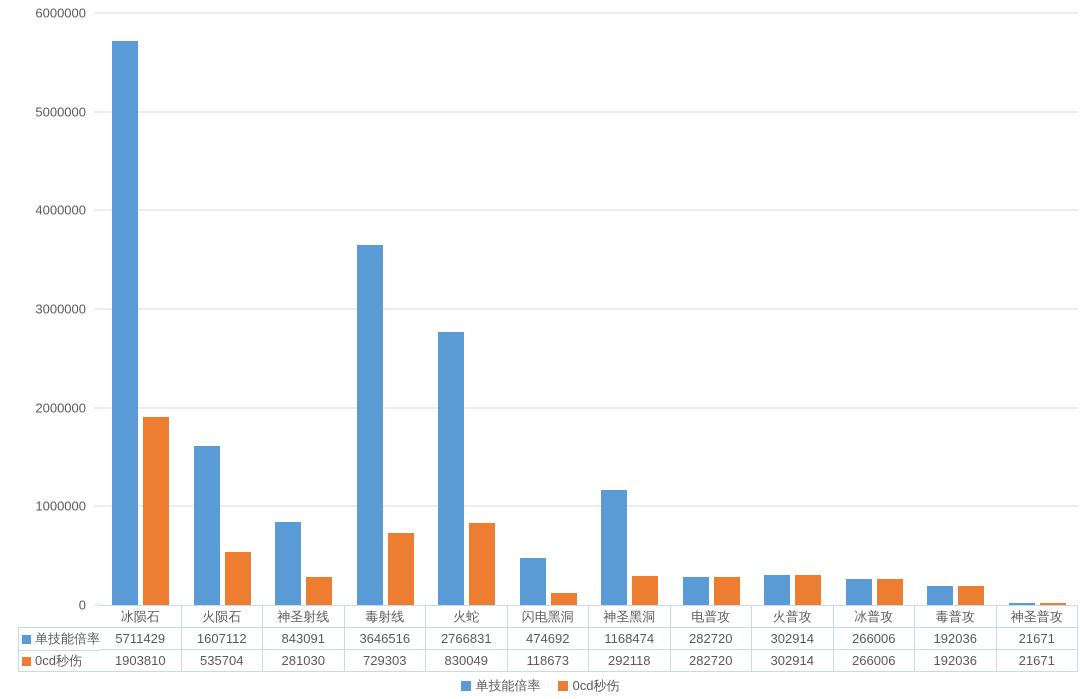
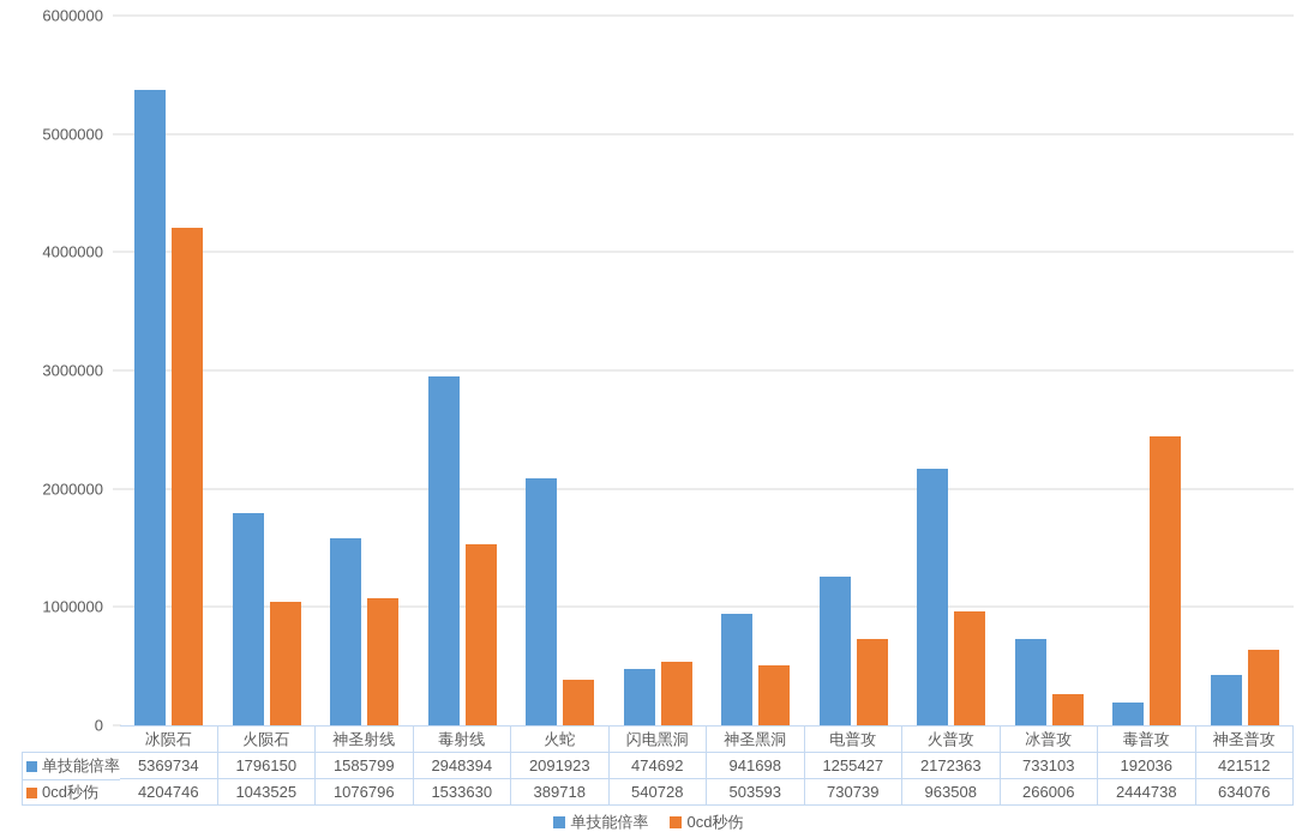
单技能倍率/冰陨石: 5711429 -> 5369734
0cd秒伤/冰陨石: 1903810 -> 4204746
单技能倍率/火陨石: 1607112 -> 1796150
0cd秒伤/火陨石: 535704 -> 1043525
单技能倍率/神圣射线: 843091 -> 1585799
0cd秒伤/神圣射线: 281030 -> 1076796
单技能倍率/毒射线: 3646516 -> 2948394
0cd秒伤/毒射线: 729303 -> 1533630
单技能倍率/火蛇: 2766831 -> 2091923
0cd秒伤/火蛇: 830049 -> 389718
0cd秒伤/闪电黑洞: 118673 -> 540728
单技能倍率/神圣黑洞: 1168474 -> 941698
0cd秒伤/神圣黑洞: 292118 -> 503593
单技能倍率/电普攻: 282720 -> 1255427
0cd秒伤/电普攻: 282720 -> 730739
单技能倍率/火普攻: 302914 -> 2172363
0cd秒伤/火普攻: 302914 -> 963508
单技能倍率/冰普攻: 266006 -> 733103
0cd秒伤/毒普攻: 192036 -> 2444738
单技能倍率/神圣普攻: 21671 -> 421512
0cd秒伤/神圣普攻: 21671 -> 634076
